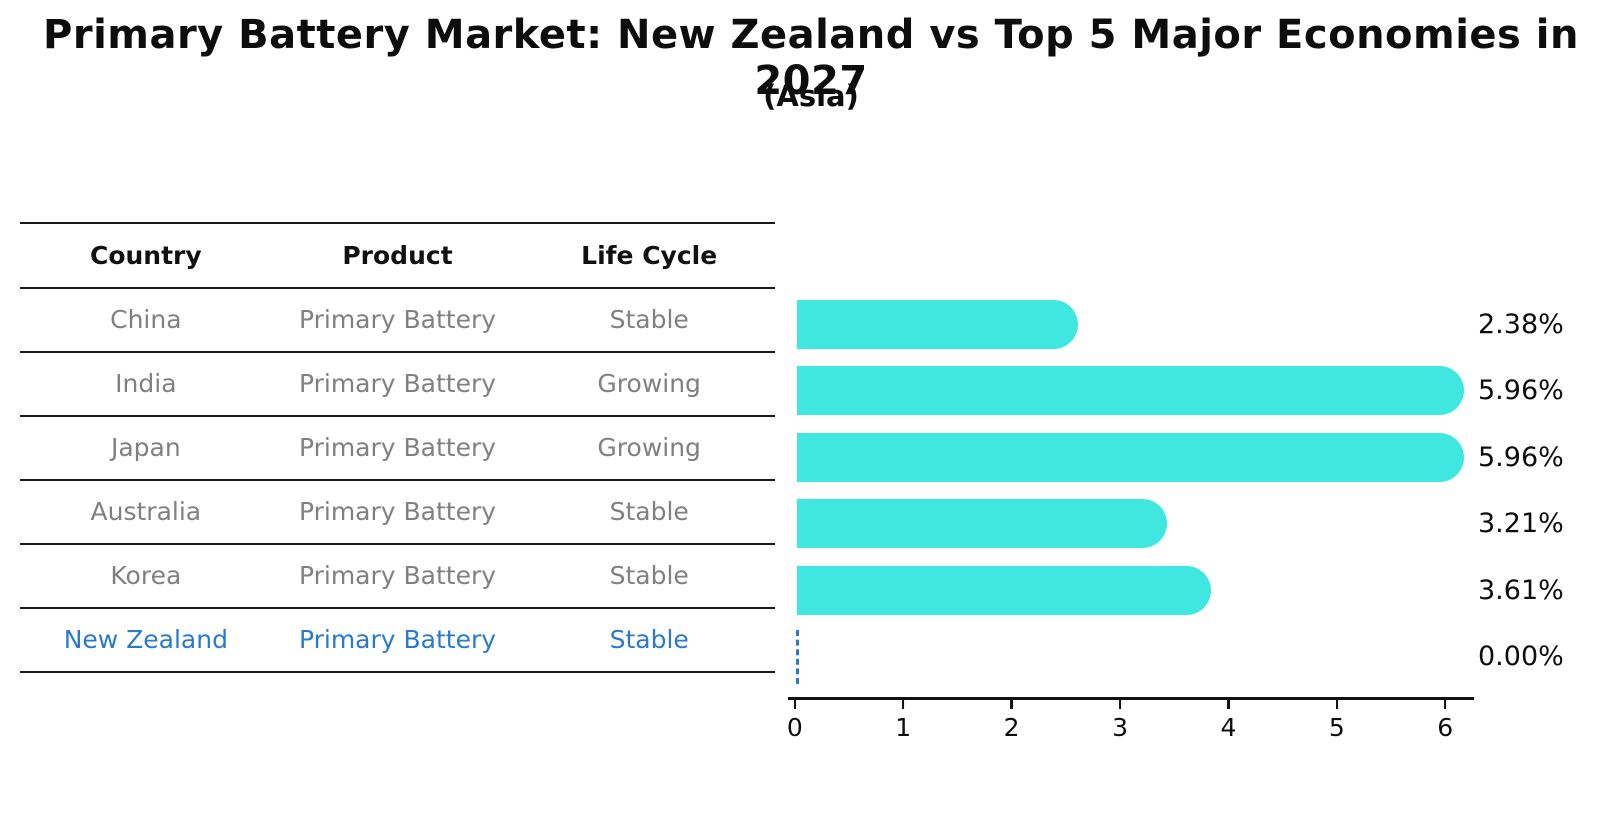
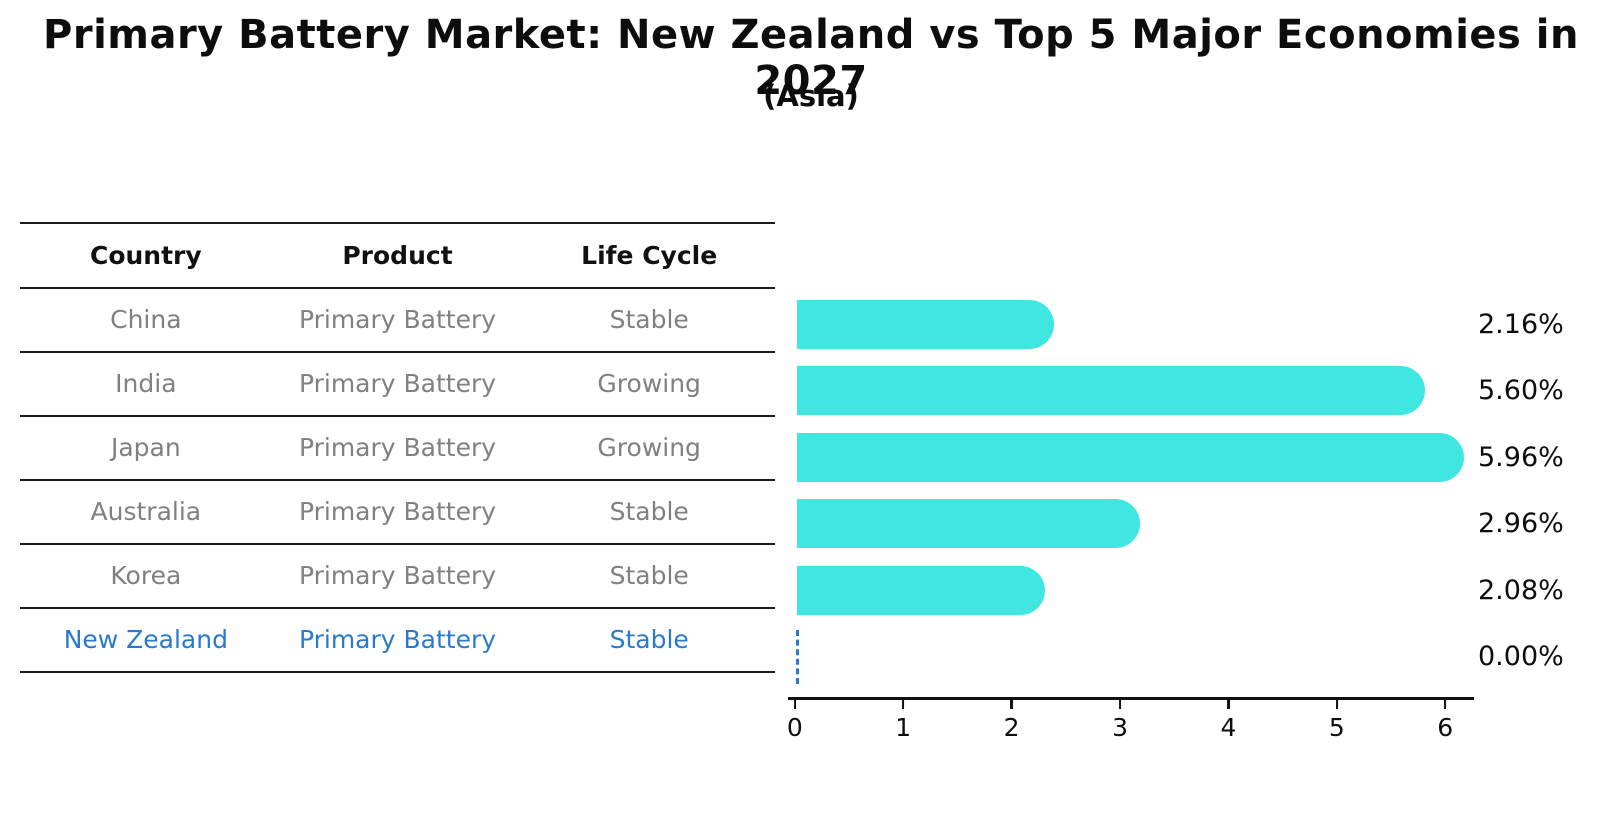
China: 2.38% -> 2.16%
India: 5.96% -> 5.60%
Australia: 3.21% -> 2.96%
Korea: 3.61% -> 2.08%
